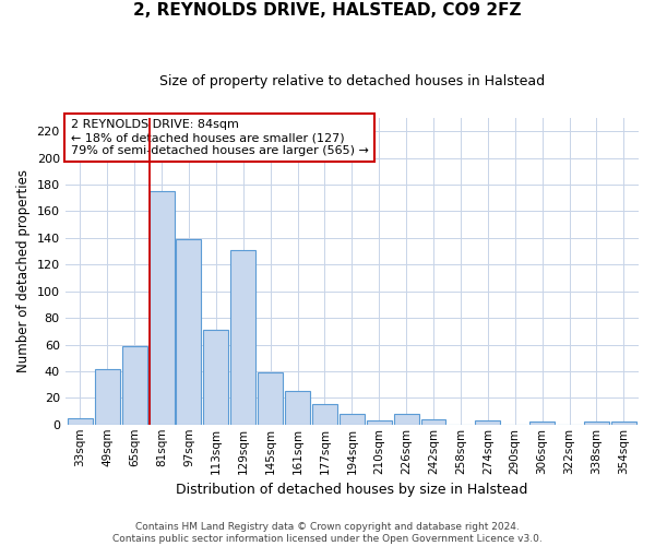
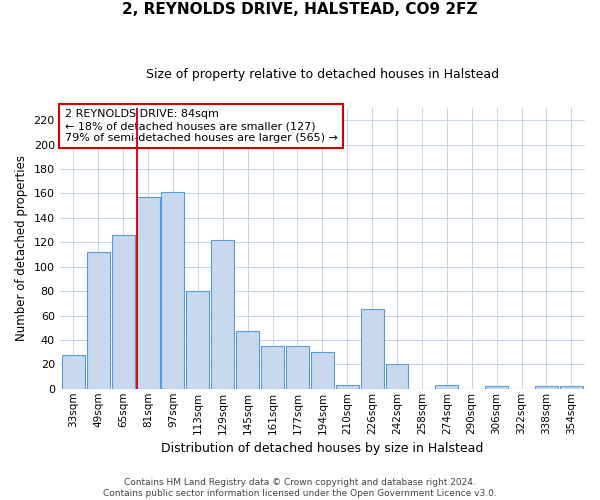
33sqm: 5 -> 28
49sqm: 42 -> 112
65sqm: 59 -> 126
81sqm: 175 -> 157
97sqm: 139 -> 161
113sqm: 71 -> 80
129sqm: 131 -> 122
145sqm: 39 -> 47
161sqm: 25 -> 35
177sqm: 15 -> 35
194sqm: 8 -> 30
226sqm: 8 -> 65
242sqm: 4 -> 20
